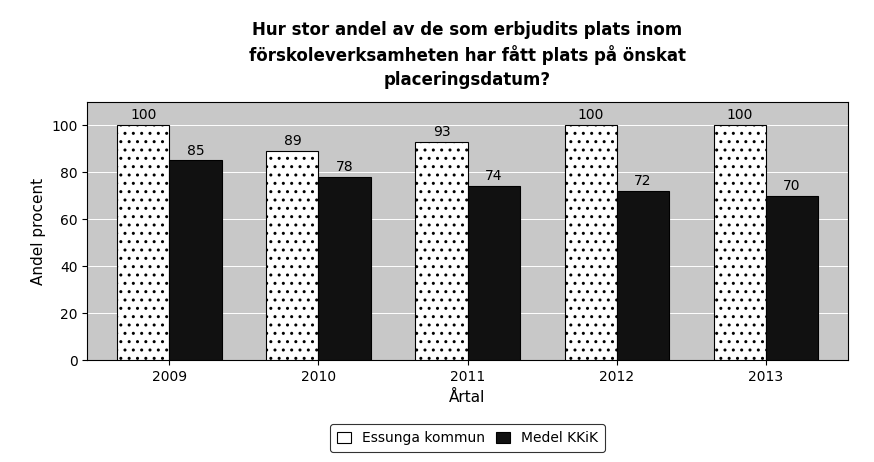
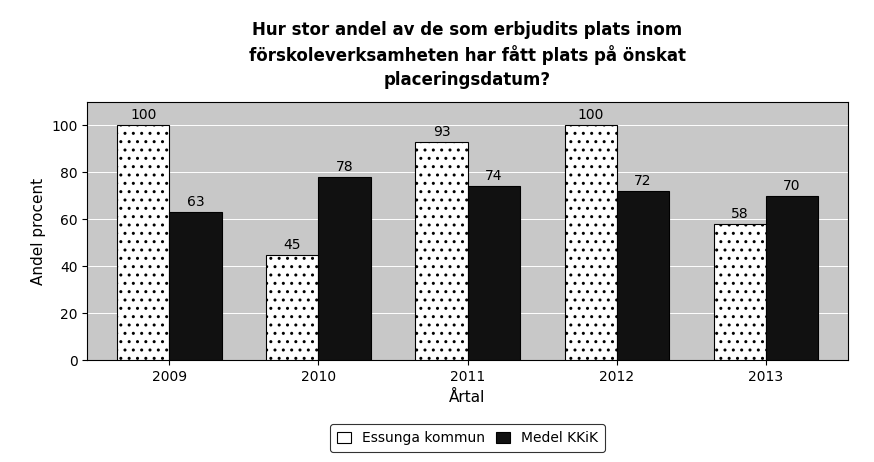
Medel KKiK/2009: 85 -> 63
Essunga kommun/2010: 89 -> 45
Essunga kommun/2013: 100 -> 58
